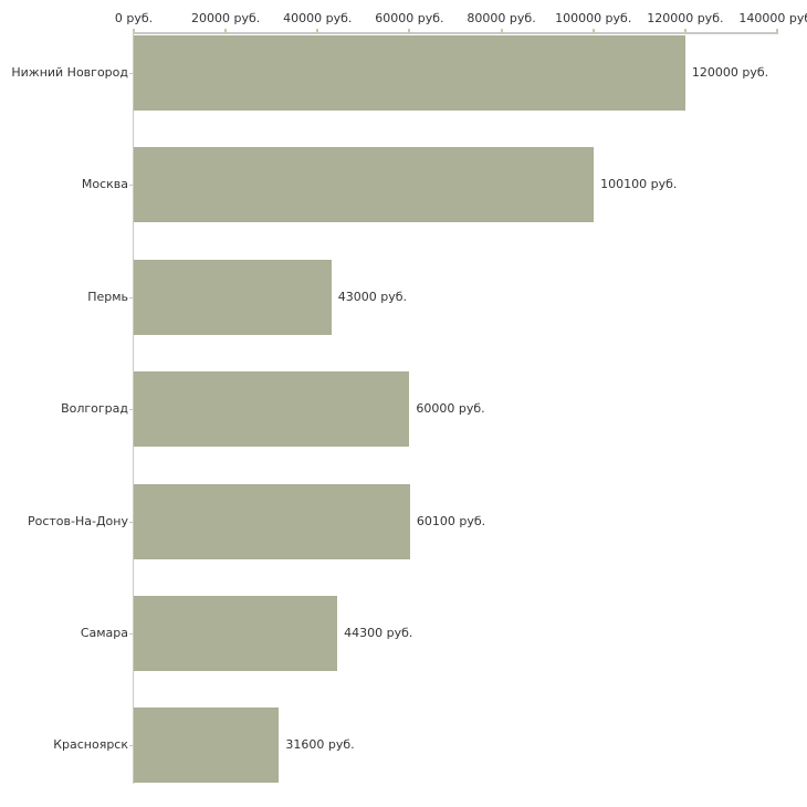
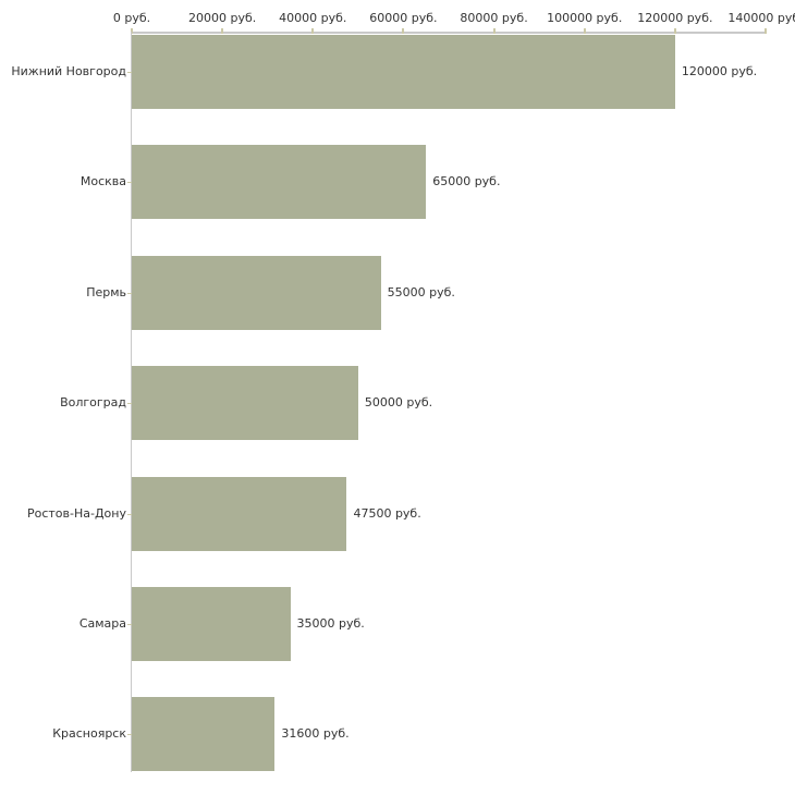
Москва: 100100 -> 65000
Пермь: 43000 -> 55000
Волгоград: 60000 -> 50000
Ростов-На-Дону: 60100 -> 47500
Самара: 44300 -> 35000
